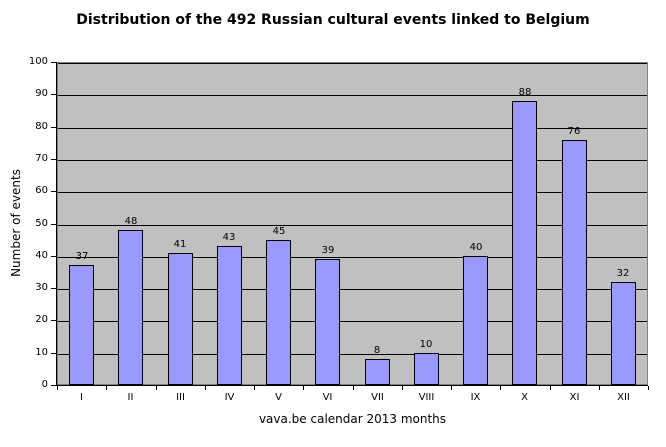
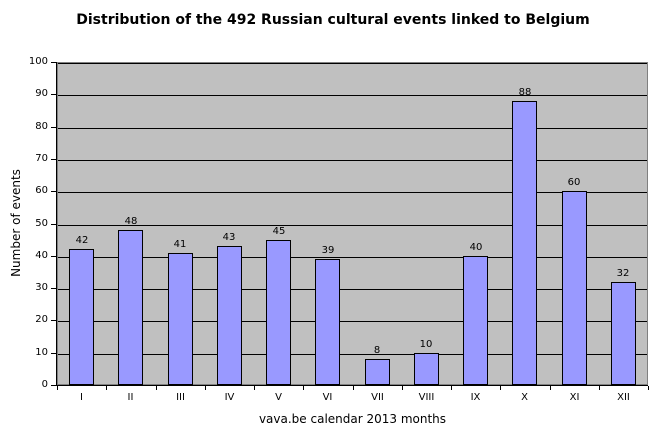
I: 37 -> 42
XI: 76 -> 60
